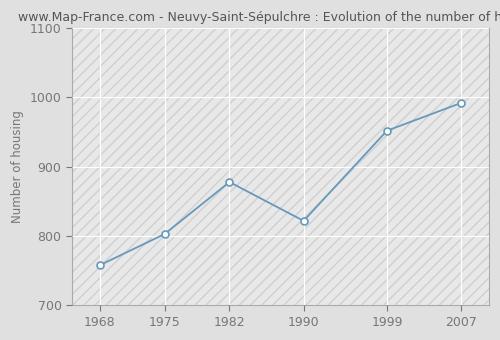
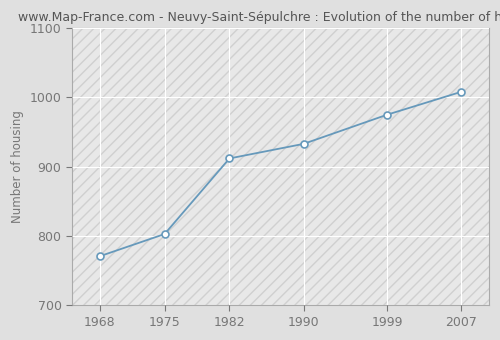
1968: 758 -> 771
1982: 878 -> 912
1990: 822 -> 933
1999: 952 -> 975
2007: 992 -> 1008
